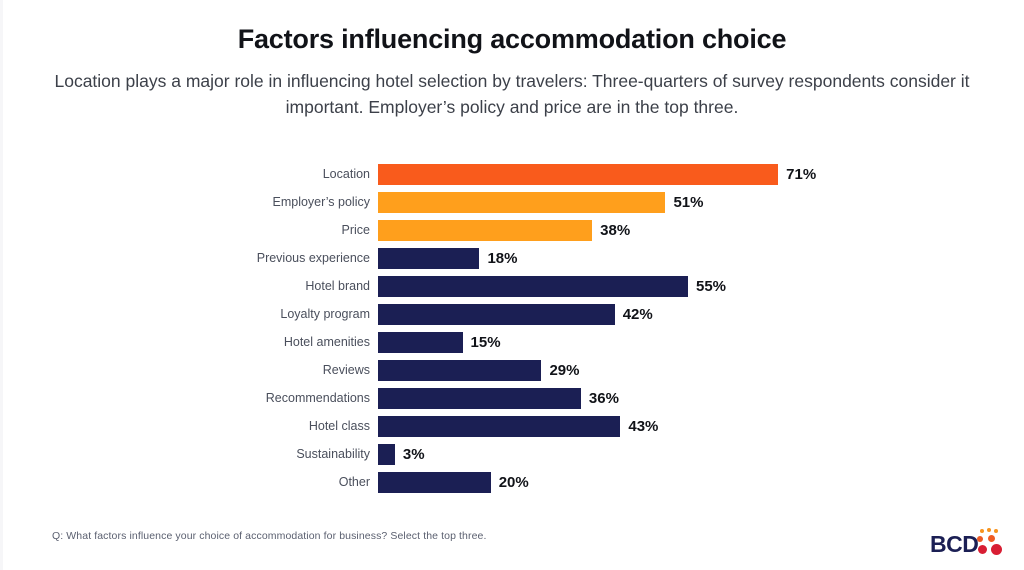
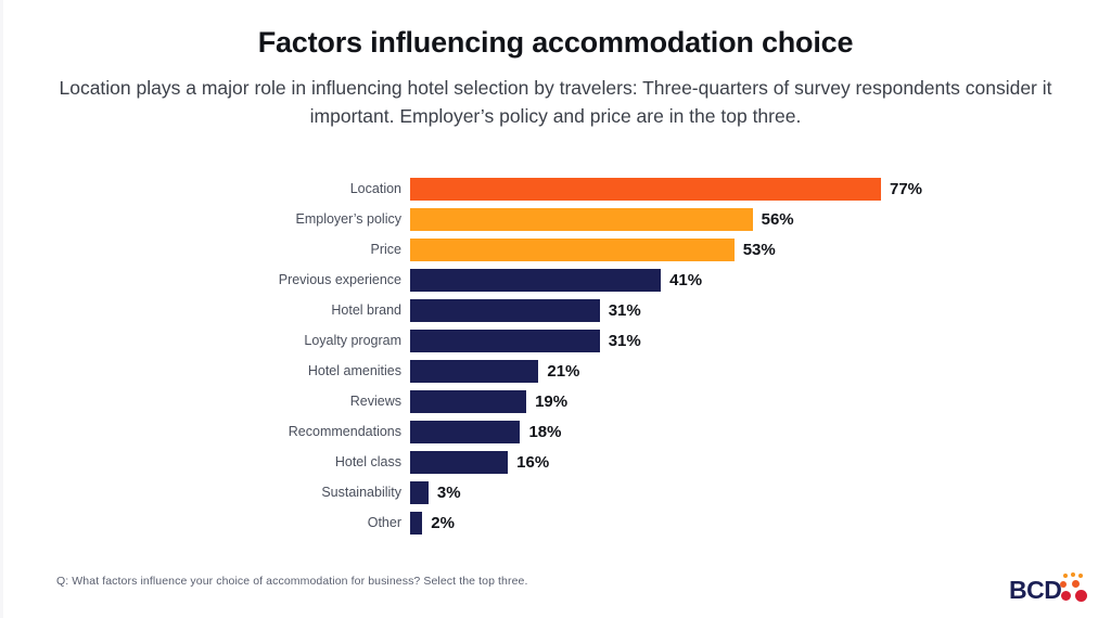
Location: 71% -> 77%
Employer’s policy: 51% -> 56%
Price: 38% -> 53%
Previous experience: 18% -> 41%
Hotel brand: 55% -> 31%
Loyalty program: 42% -> 31%
Hotel amenities: 15% -> 21%
Reviews: 29% -> 19%
Recommendations: 36% -> 18%
Hotel class: 43% -> 16%
Other: 20% -> 2%
